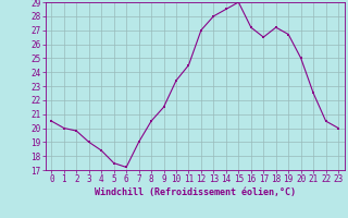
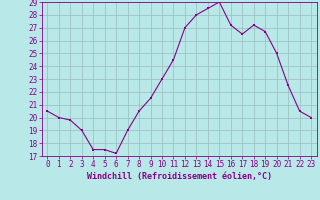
4: 18.4 -> 17.5
10: 23.4 -> 23.0
